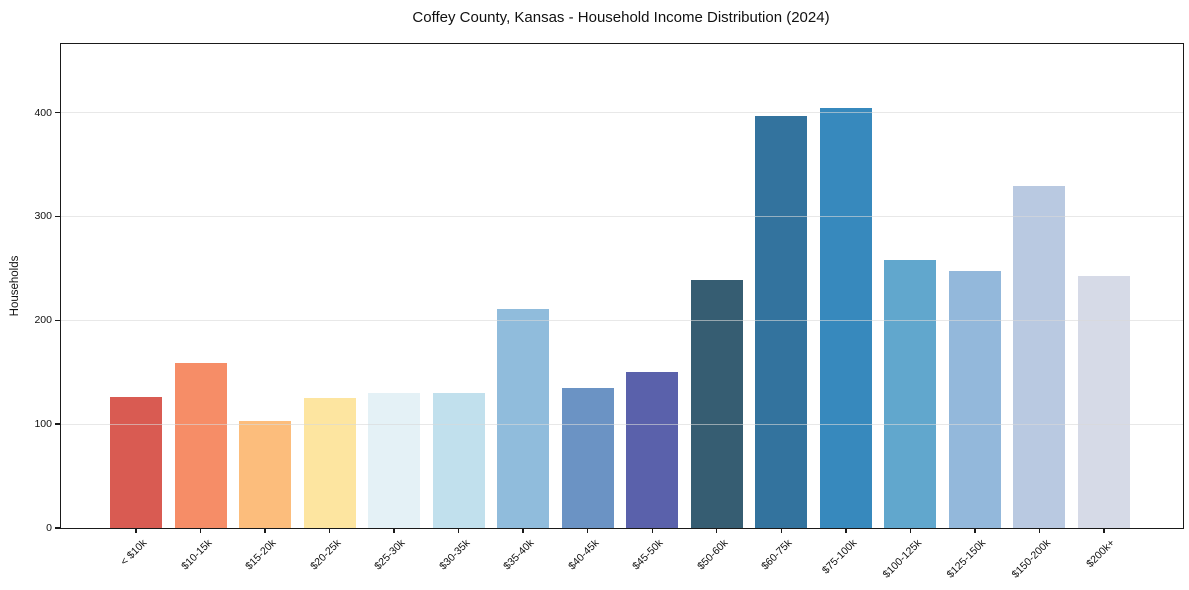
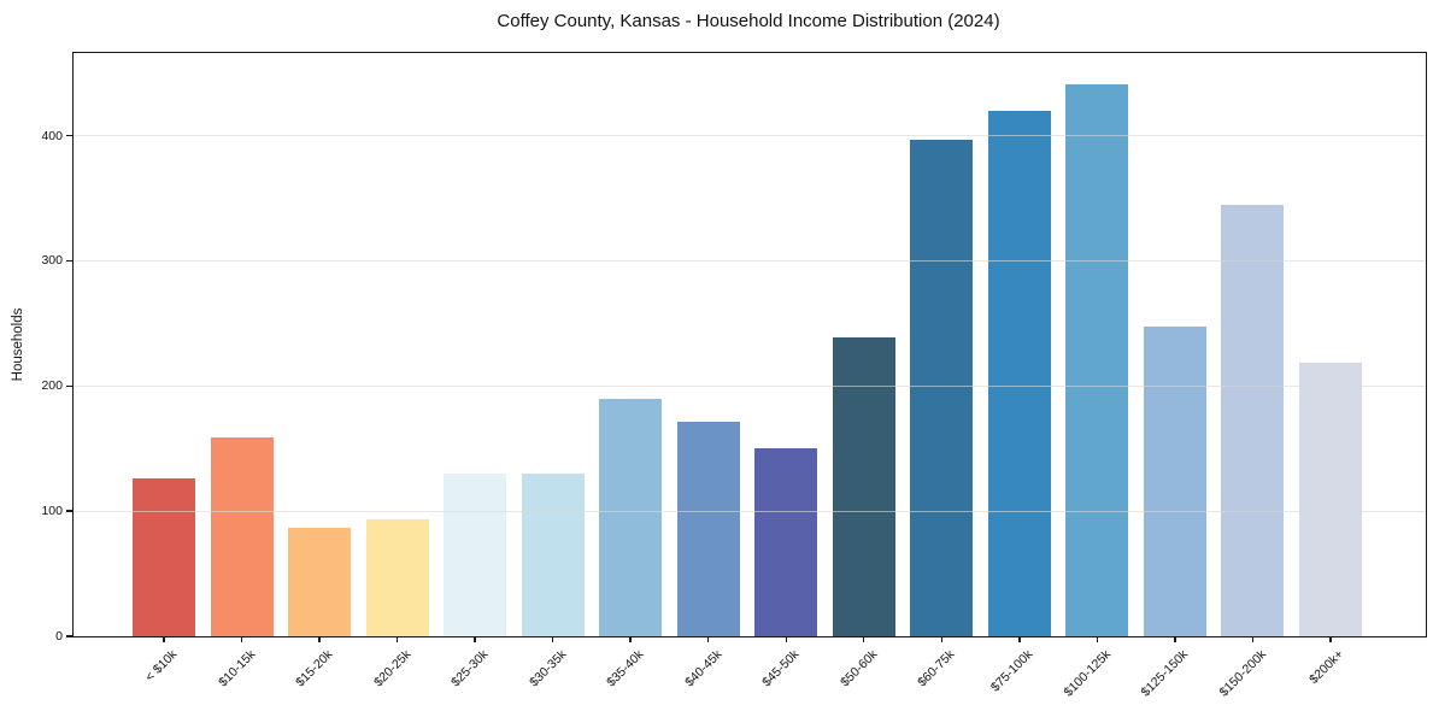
$15-20k: 103 -> 87
$20-25k: 125 -> 93
$35-40k: 211 -> 190
$40-45k: 135 -> 171
$75-100k: 404 -> 420
$100-125k: 258 -> 441
$150-200k: 329 -> 345
$200k+: 243 -> 219
